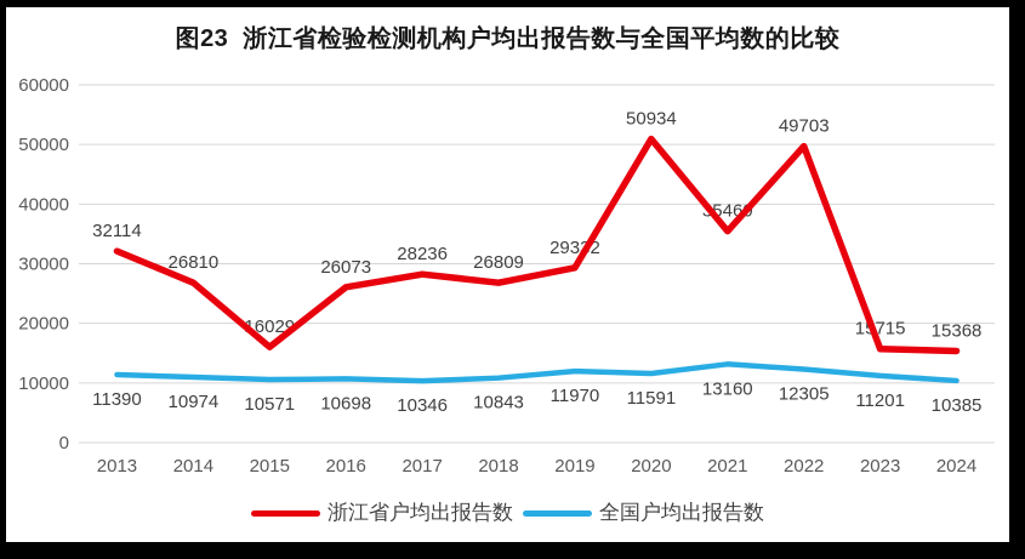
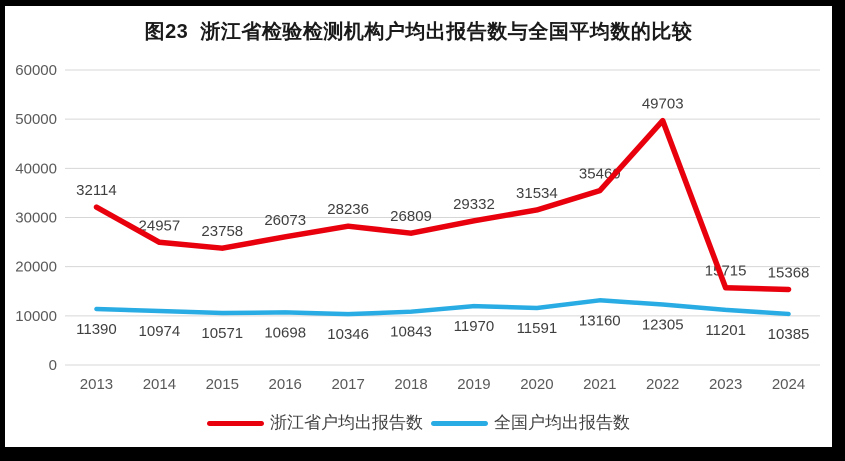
浙江省户均出报告数/2014: 26810 -> 24957
浙江省户均出报告数/2015: 16029 -> 23758
浙江省户均出报告数/2020: 50934 -> 31534
